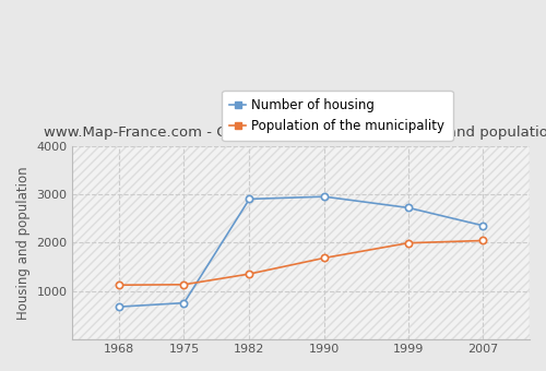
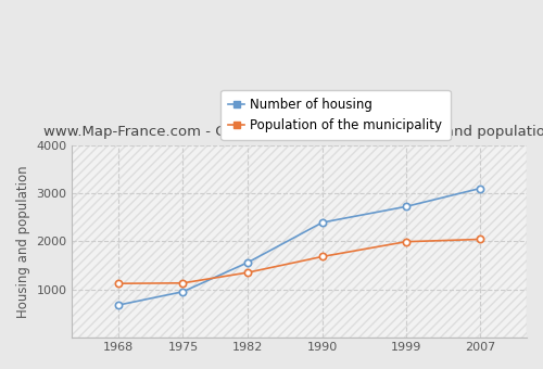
Number of housing/1975: 750 -> 950
Number of housing/1982: 2900 -> 1560
Number of housing/1990: 2950 -> 2390
Number of housing/2007: 2350 -> 3100
